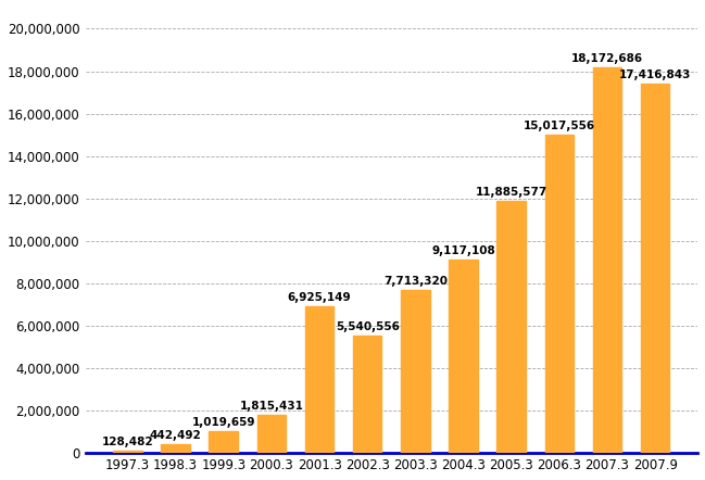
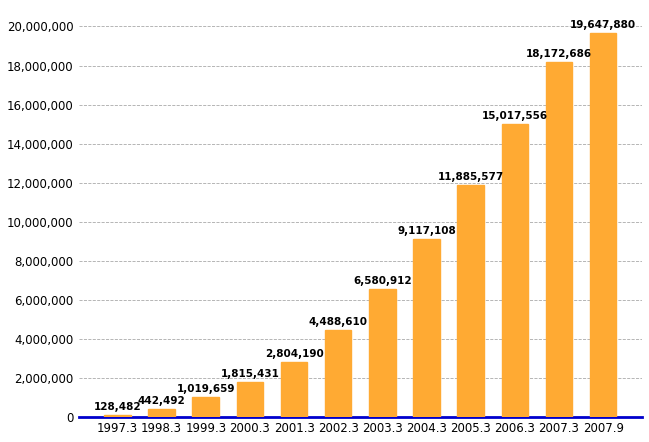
2001.3: 6,925,149 -> 2,804,190
2002.3: 5,540,556 -> 4,488,610
2003.3: 7,713,320 -> 6,580,912
2007.9: 17,416,843 -> 19,647,880
